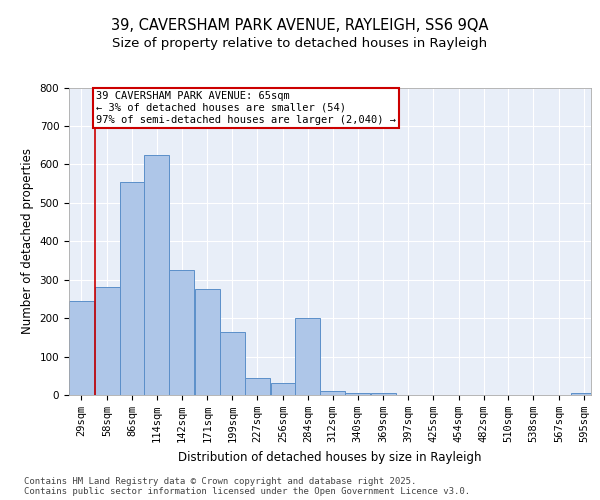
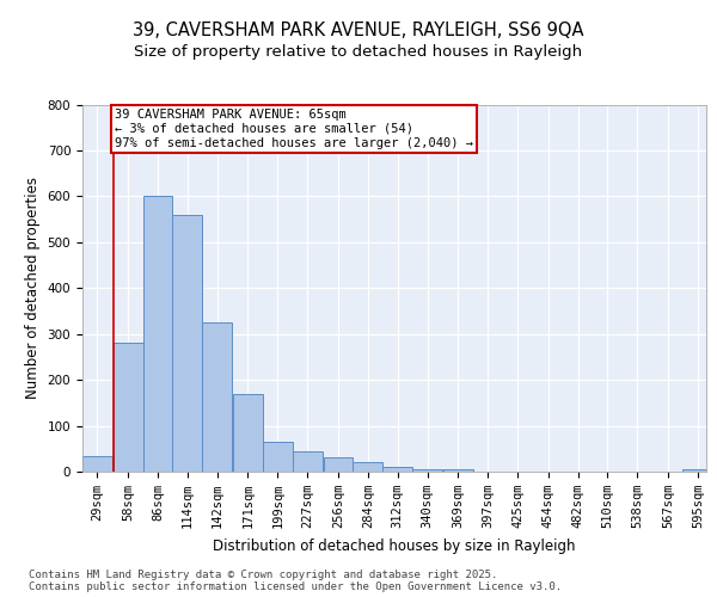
29sqm: 245 -> 35
86sqm: 555 -> 600
114sqm: 625 -> 560
171sqm: 275 -> 170
199sqm: 165 -> 65
284sqm: 200 -> 20
